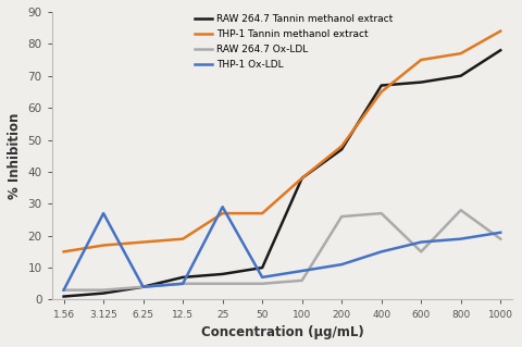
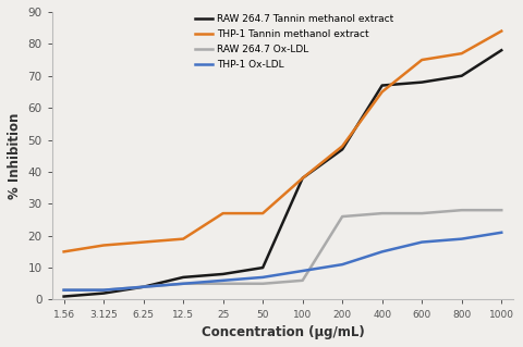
THP-1 Ox-LDL/3.125: 27 -> 3
THP-1 Ox-LDL/25: 29 -> 6
RAW 264.7 Ox-LDL/600: 15 -> 27
RAW 264.7 Ox-LDL/1000: 19 -> 28
